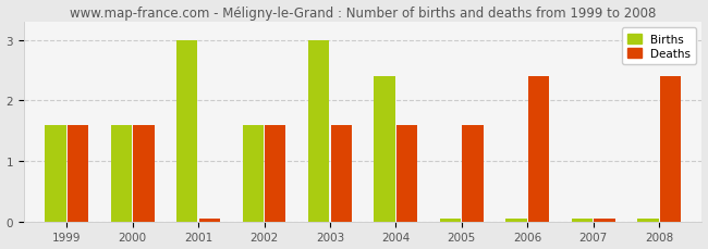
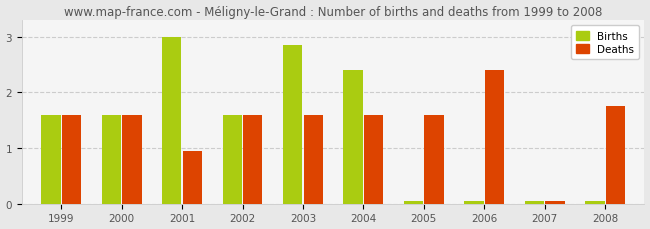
Deaths/2001: 0.04 -> 0.94
Births/2003: 3.00 -> 2.86
Deaths/2008: 2.40 -> 1.76
